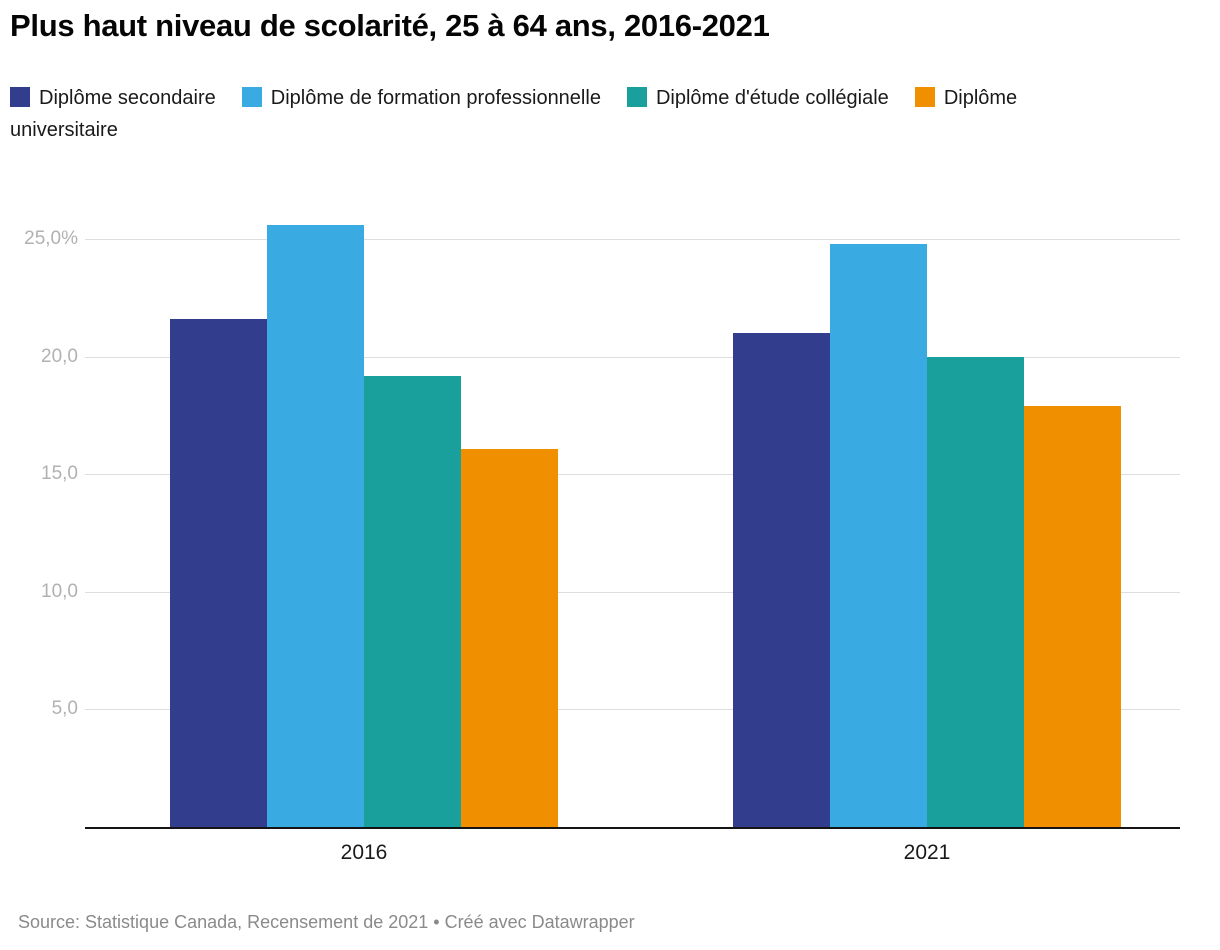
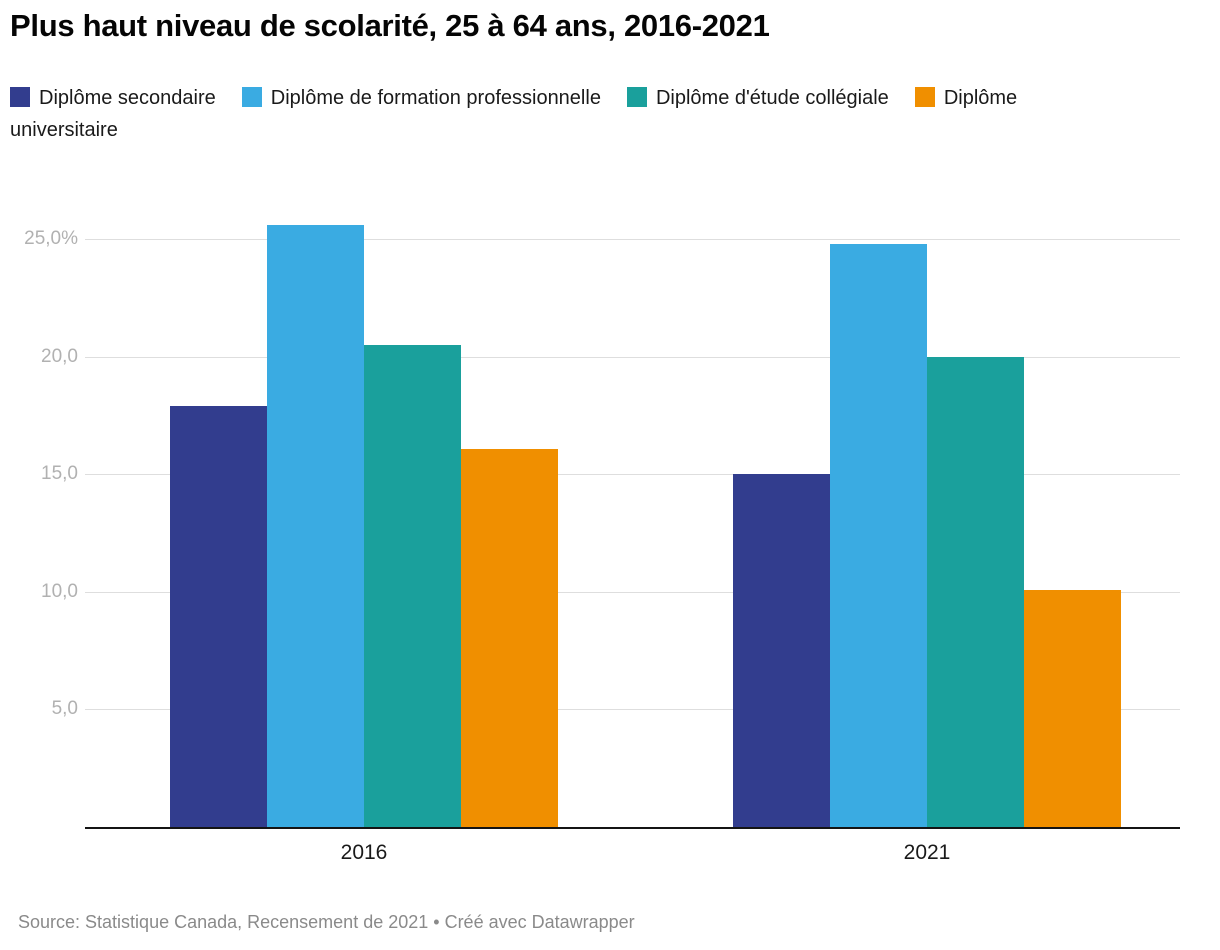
Diplôme secondaire/2016: 21,6% -> 17,9%
Diplôme d'étude collégiale/2016: 19,2% -> 20,5%
Diplôme secondaire/2021: 21,0% -> 15,0%
Diplôme universitaire/2021: 17,9% -> 10,1%
